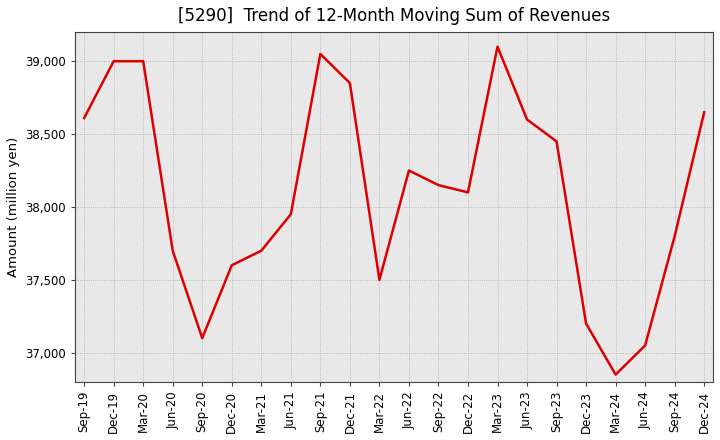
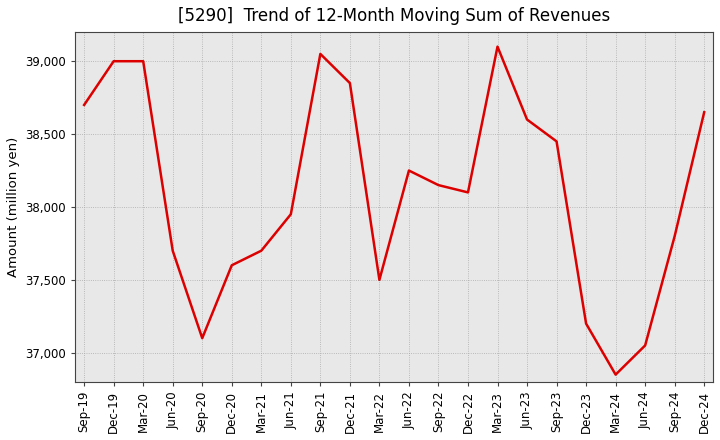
Sep-19: 38,610 -> 38,700
